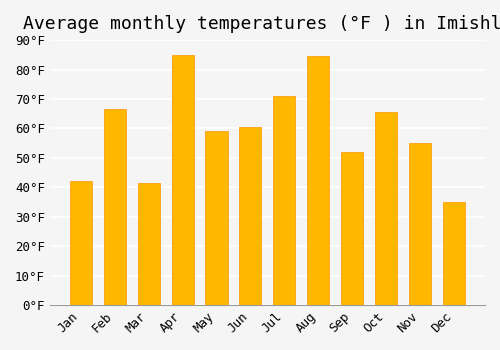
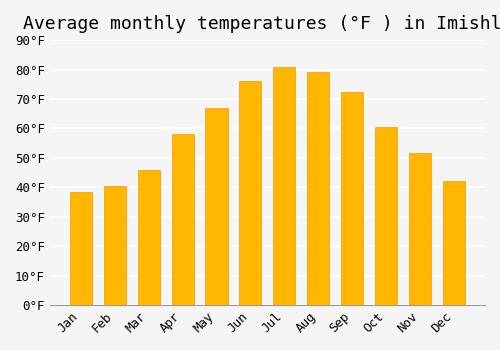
Jan: 42.0°F -> 38.5°F
Feb: 66.5°F -> 40.5°F
Mar: 41.5°F -> 46.0°F
Apr: 85.0°F -> 58.0°F
May: 59.0°F -> 67.0°F
Jun: 60.5°F -> 76.0°F
Jul: 71.0°F -> 81.0°F
Aug: 84.5°F -> 79.0°F
Sep: 52.0°F -> 72.5°F
Oct: 65.5°F -> 60.5°F
Nov: 55.0°F -> 51.5°F
Dec: 35.0°F -> 42.0°F
